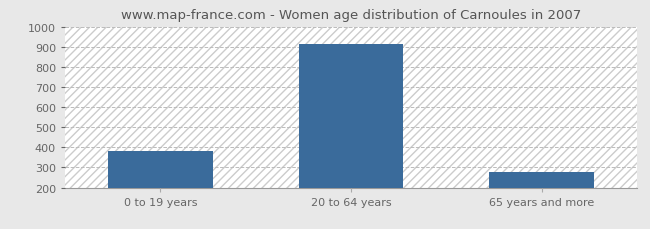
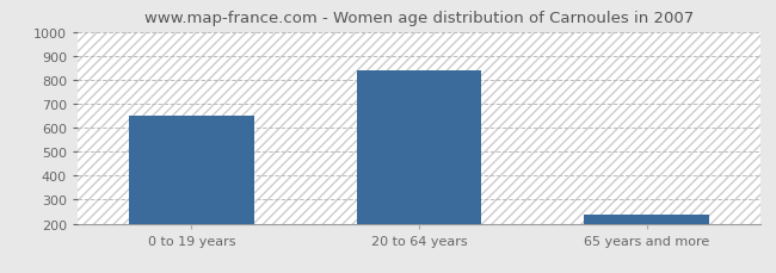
0 to 19 years: 383 -> 650
20 to 64 years: 916 -> 840
65 years and more: 276 -> 240
